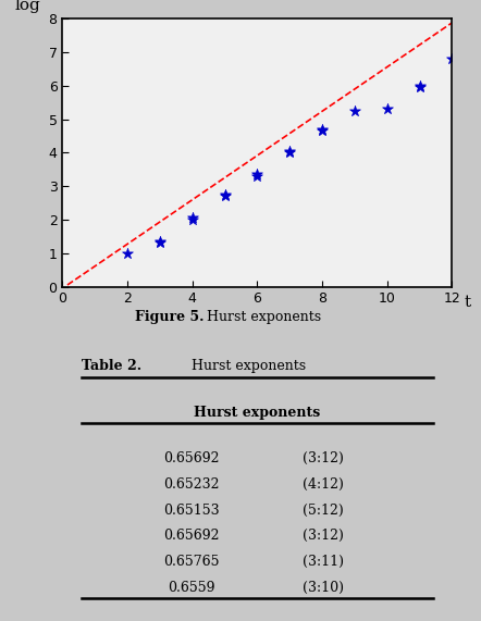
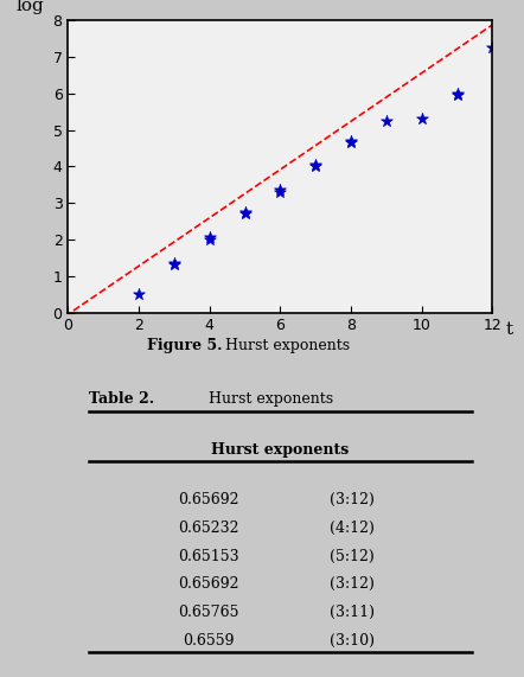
2: 1.00 -> 0.50
12: 6.80 -> 7.25
